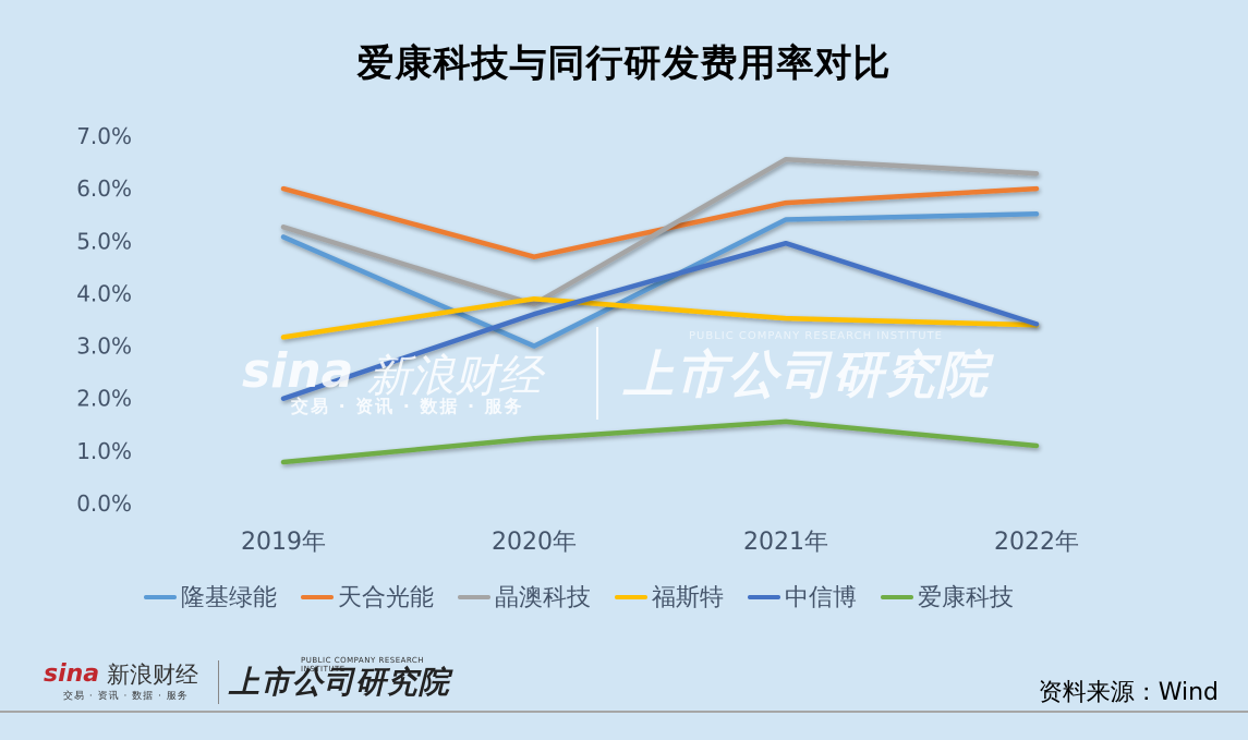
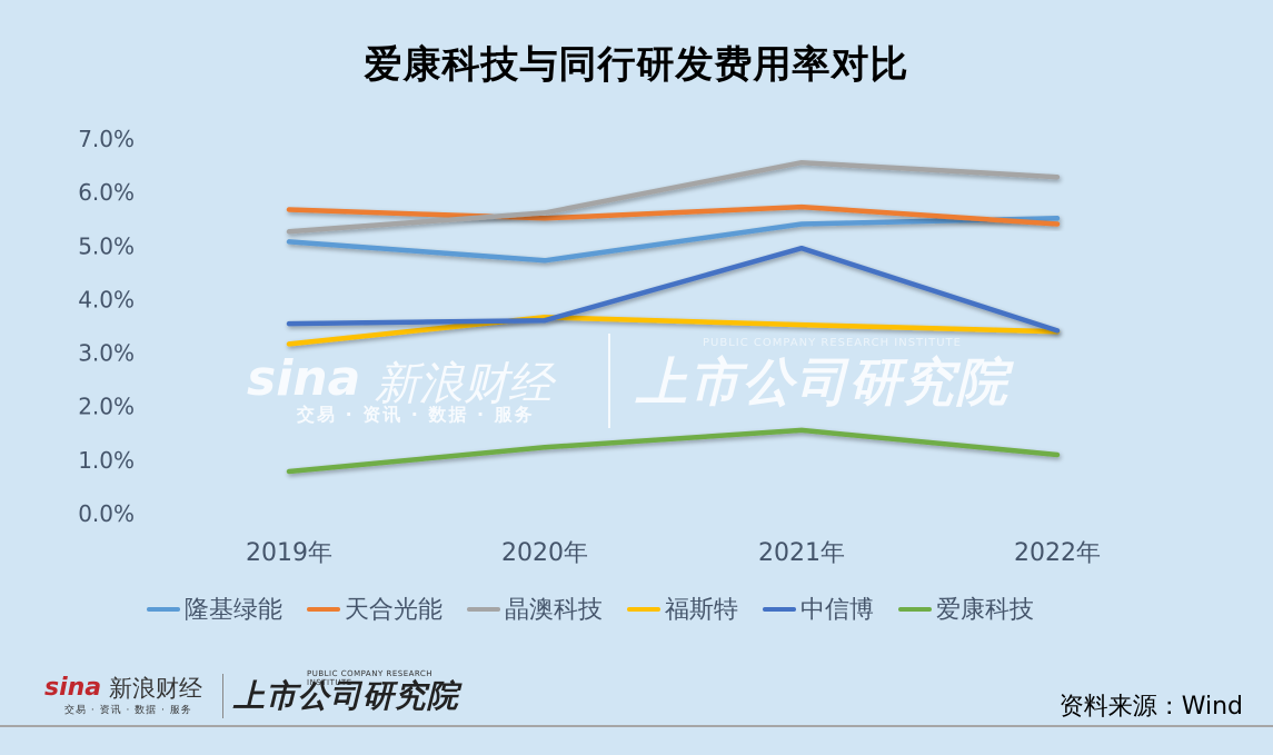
天合光能/2019年: 6.0% -> 5.7%
中信博/2019年: 2.0% -> 3.5%
隆基绿能/2020年: 3.0% -> 4.7%
天合光能/2020年: 4.7% -> 5.5%
晶澳科技/2020年: 3.8% -> 5.6%
福斯特/2020年: 3.9% -> 3.7%
天合光能/2022年: 6.0% -> 5.4%
